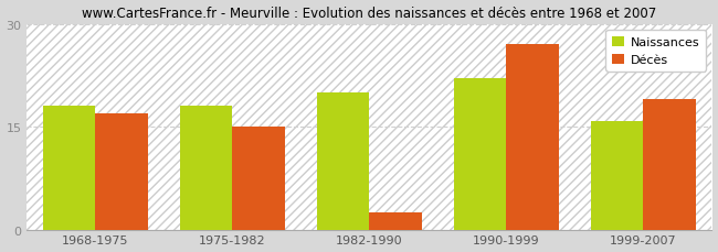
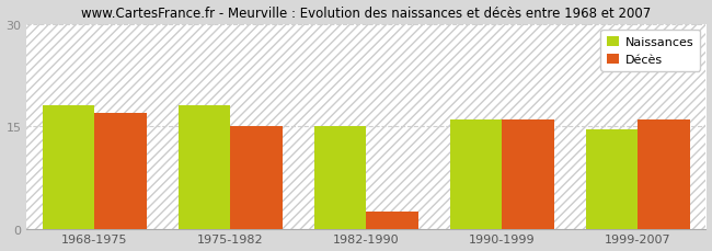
Naissances/1982-1990: 20.0 -> 15.0
Naissances/1990-1999: 22.0 -> 16.0
Décès/1990-1999: 27.0 -> 16.0
Naissances/1999-2007: 15.8 -> 14.5
Décès/1999-2007: 19.0 -> 16.0
